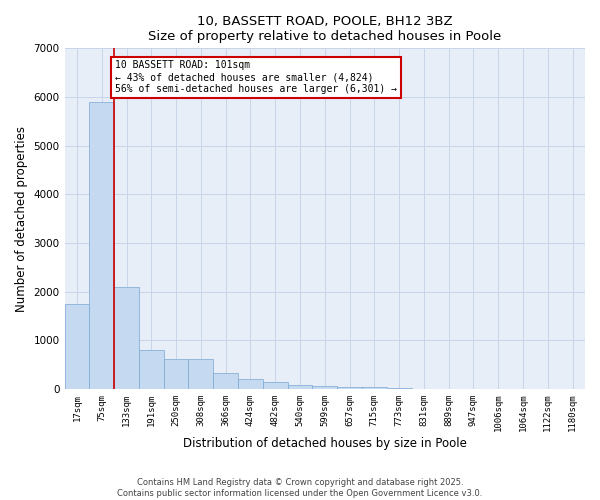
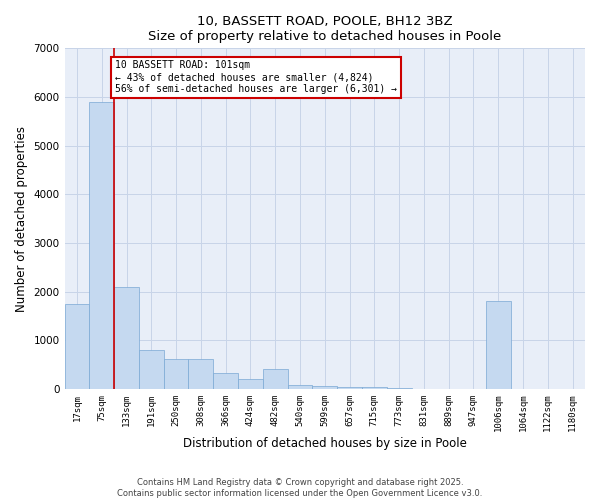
482sqm: 150 -> 400
1006sqm: 0 -> 1800
